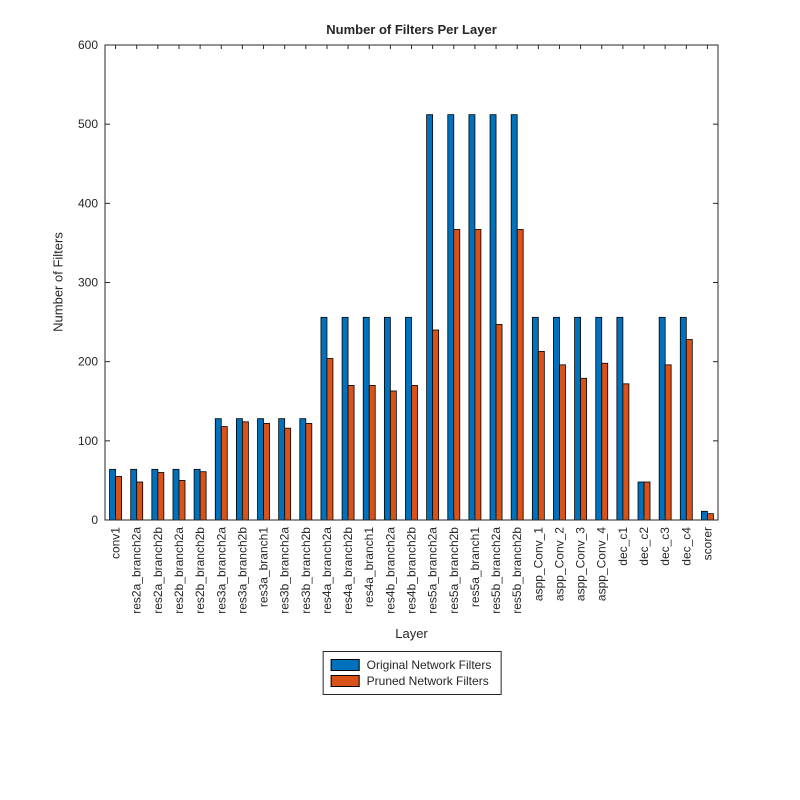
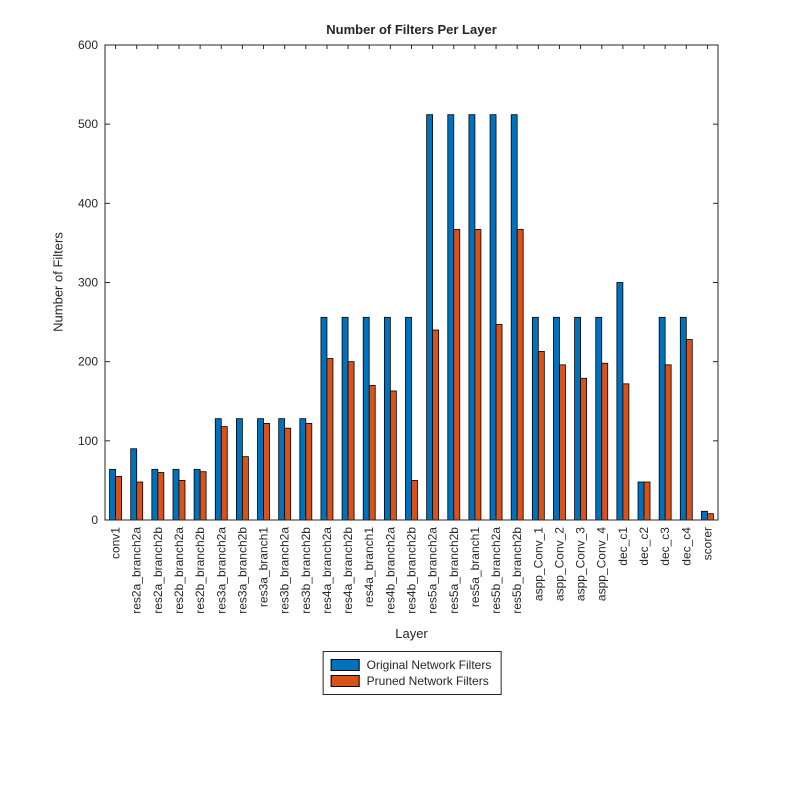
Original Network Filters/res2a_branch2a: 60 -> 90
Pruned Network Filters/res3a_branch2b: 120 -> 80
Pruned Network Filters/res4a_branch2b: 170 -> 200
Pruned Network Filters/res4b_branch2b: 170 -> 50
Original Network Filters/dec_c1: 260 -> 300
